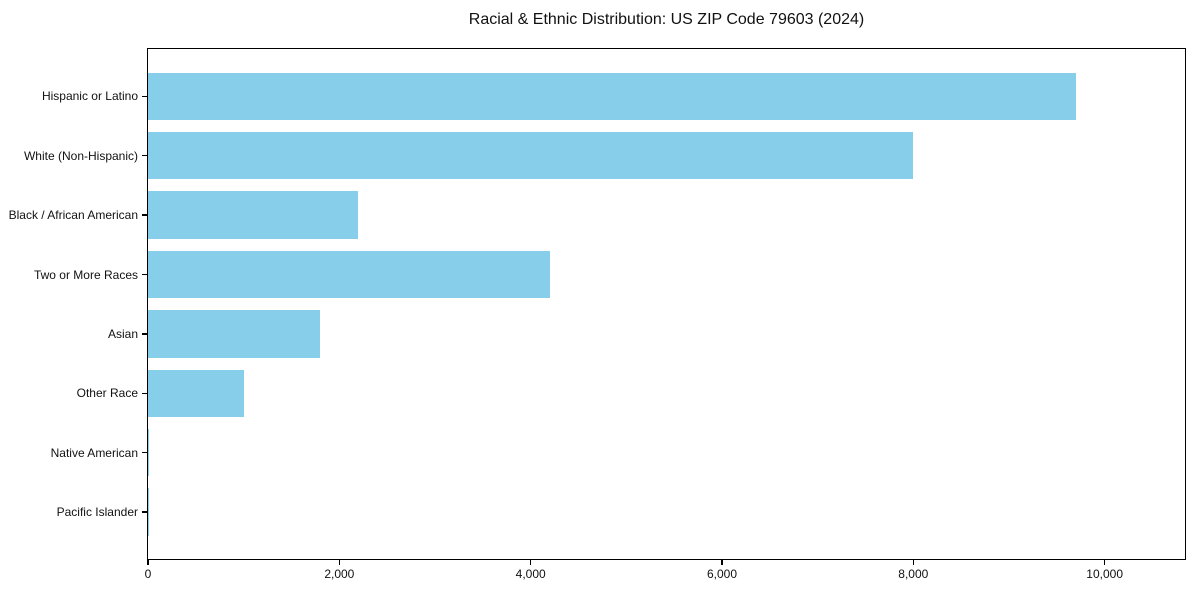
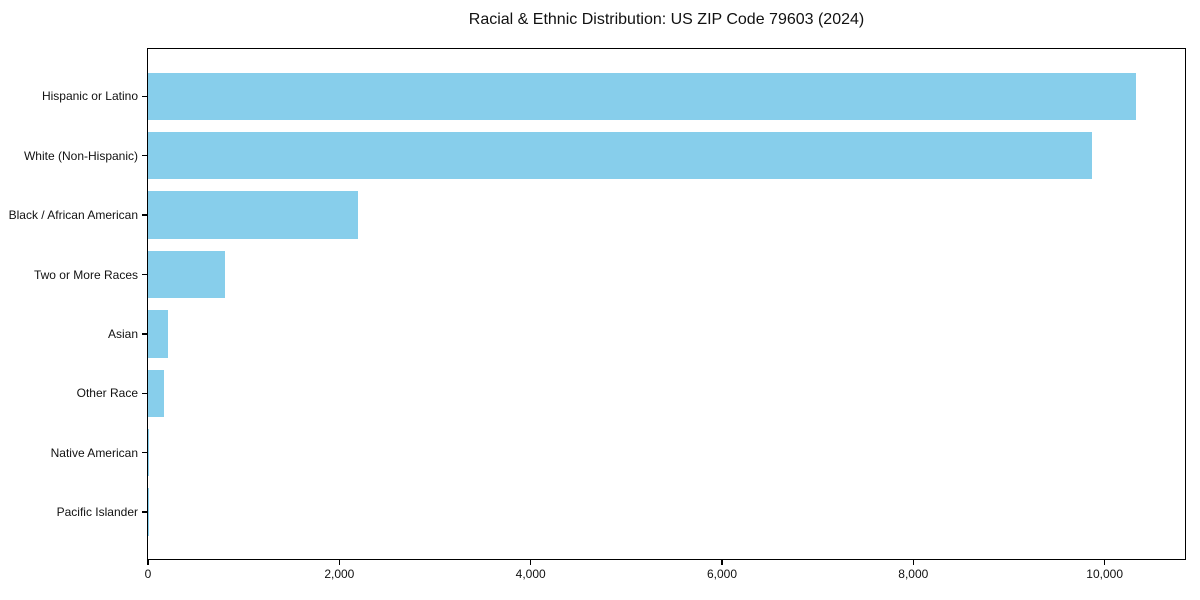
Hispanic or Latino: 9700 -> 10300
White (Non-Hispanic): 8000 -> 9900
Two or More Races: 4200 -> 800
Asian: 1800 -> 200
Other Race: 1000 -> 200
